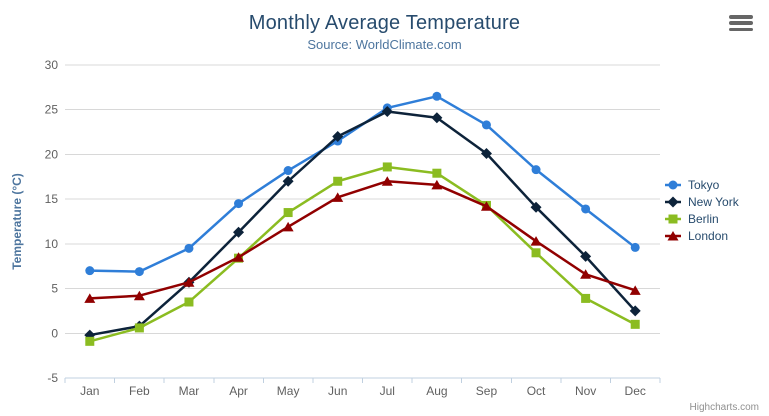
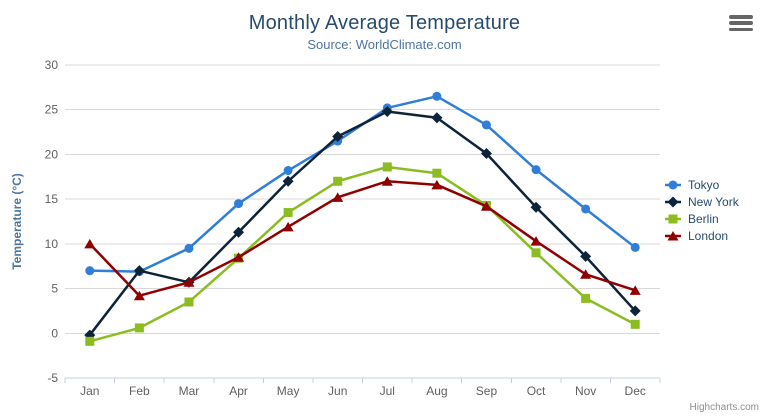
London/Jan: 4 -> 10
New York/Feb: 1 -> 7
